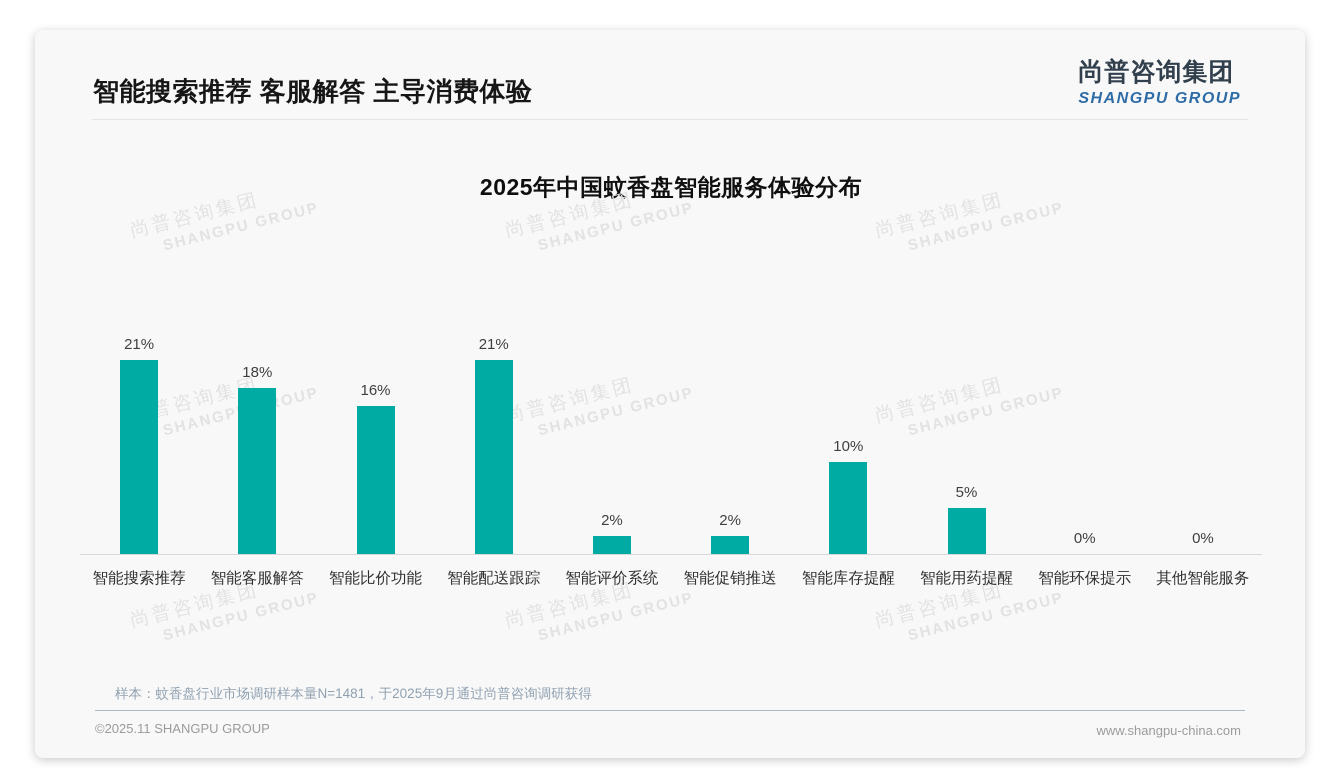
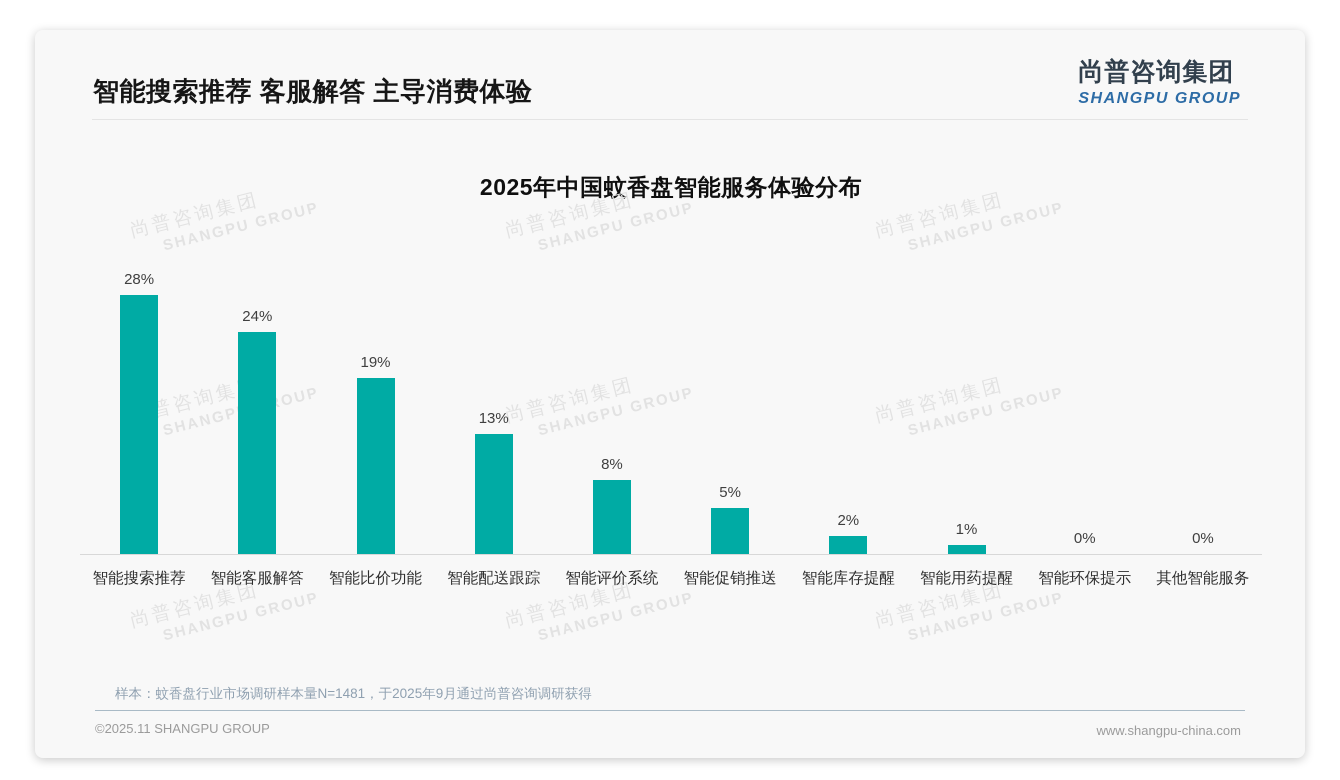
智能搜索推荐: 21% -> 28%
智能客服解答: 18% -> 24%
智能比价功能: 16% -> 19%
智能配送跟踪: 21% -> 13%
智能评价系统: 2% -> 8%
智能促销推送: 2% -> 5%
智能库存提醒: 10% -> 2%
智能用药提醒: 5% -> 1%
